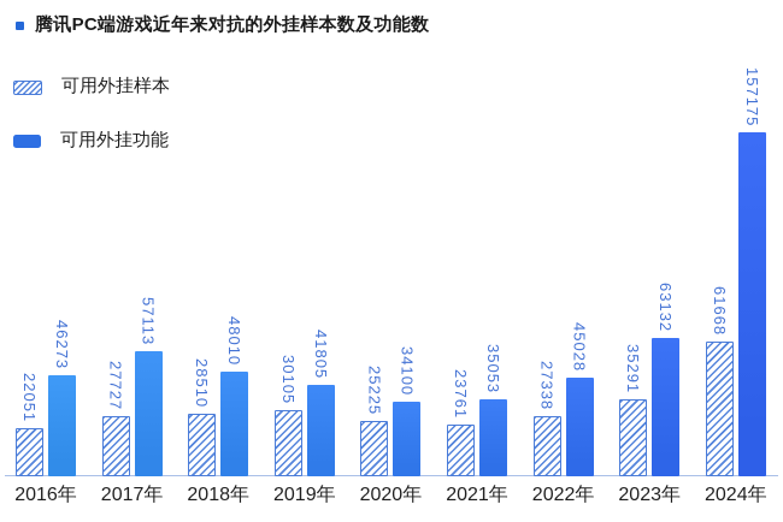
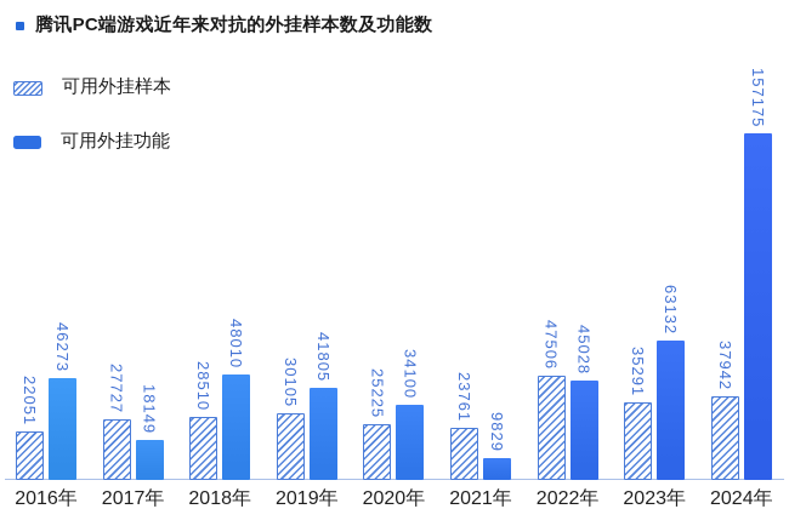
可用外挂功能/2017年: 57113 -> 18149
可用外挂功能/2021年: 35053 -> 9829
可用外挂样本/2022年: 27338 -> 47506
可用外挂样本/2024年: 61668 -> 37942
